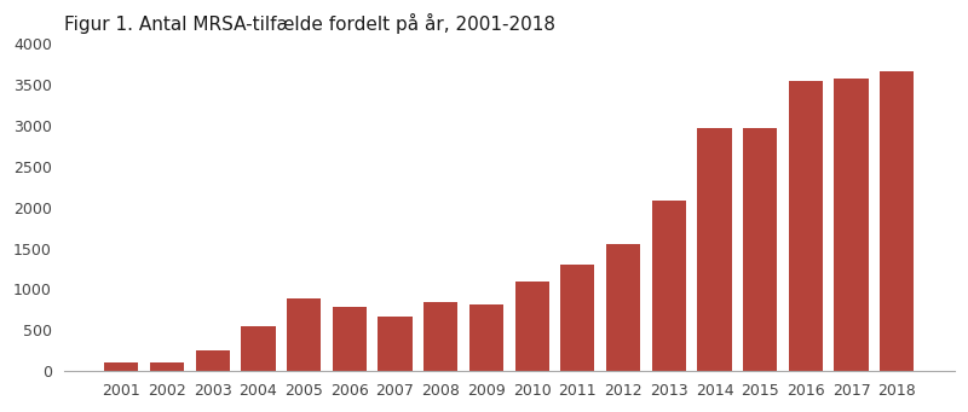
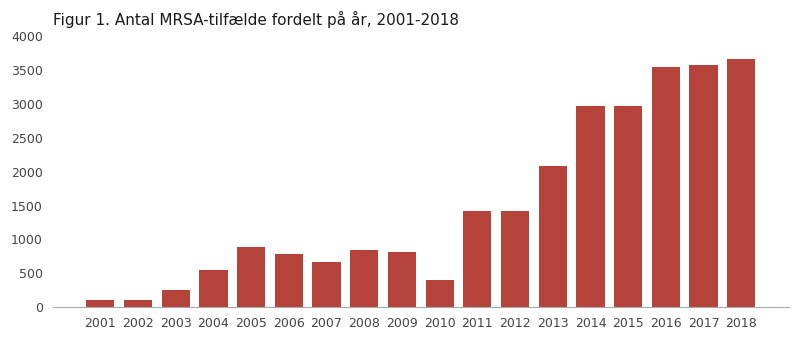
2010: 1090 -> 400
2011: 1300 -> 1420
2012: 1560 -> 1420
